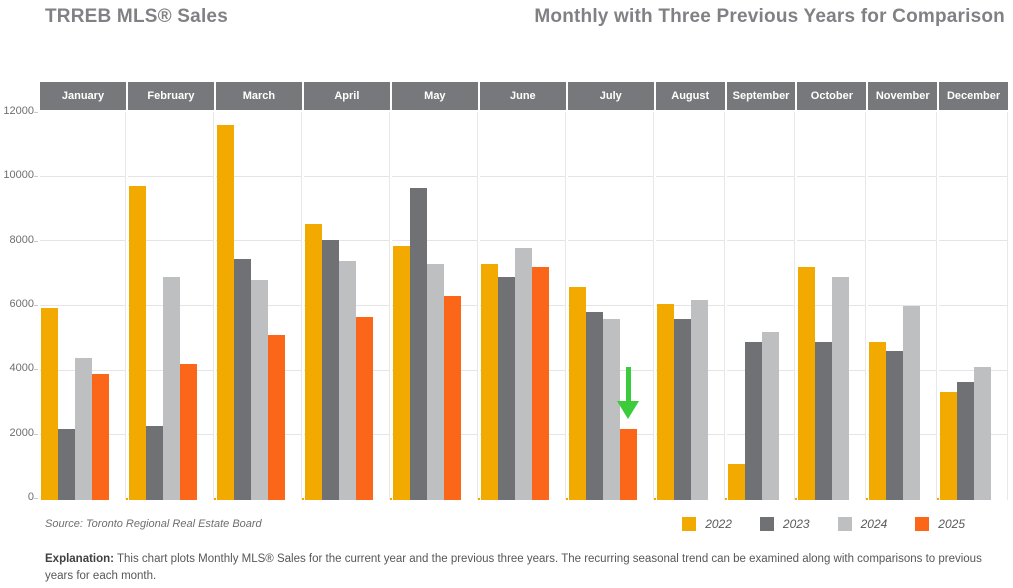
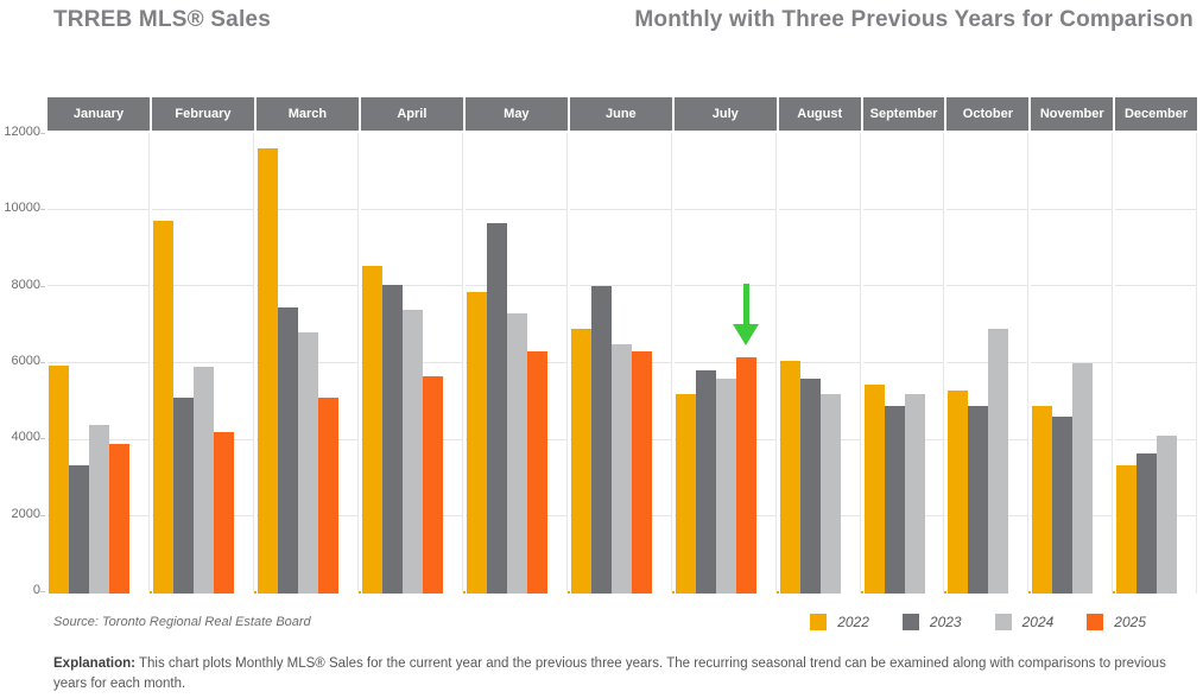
2023/January: 2200 -> 3400
2023/February: 2300 -> 5100
2024/February: 6900 -> 5900
2022/June: 7300 -> 6900
2023/June: 6900 -> 8000
2024/June: 7800 -> 6500
2025/June: 7200 -> 6300
2022/July: 6600 -> 5200
2025/July: 2200 -> 6200
2024/August: 6200 -> 5200
2022/September: 1100 -> 5400
2022/October: 7200 -> 5300
